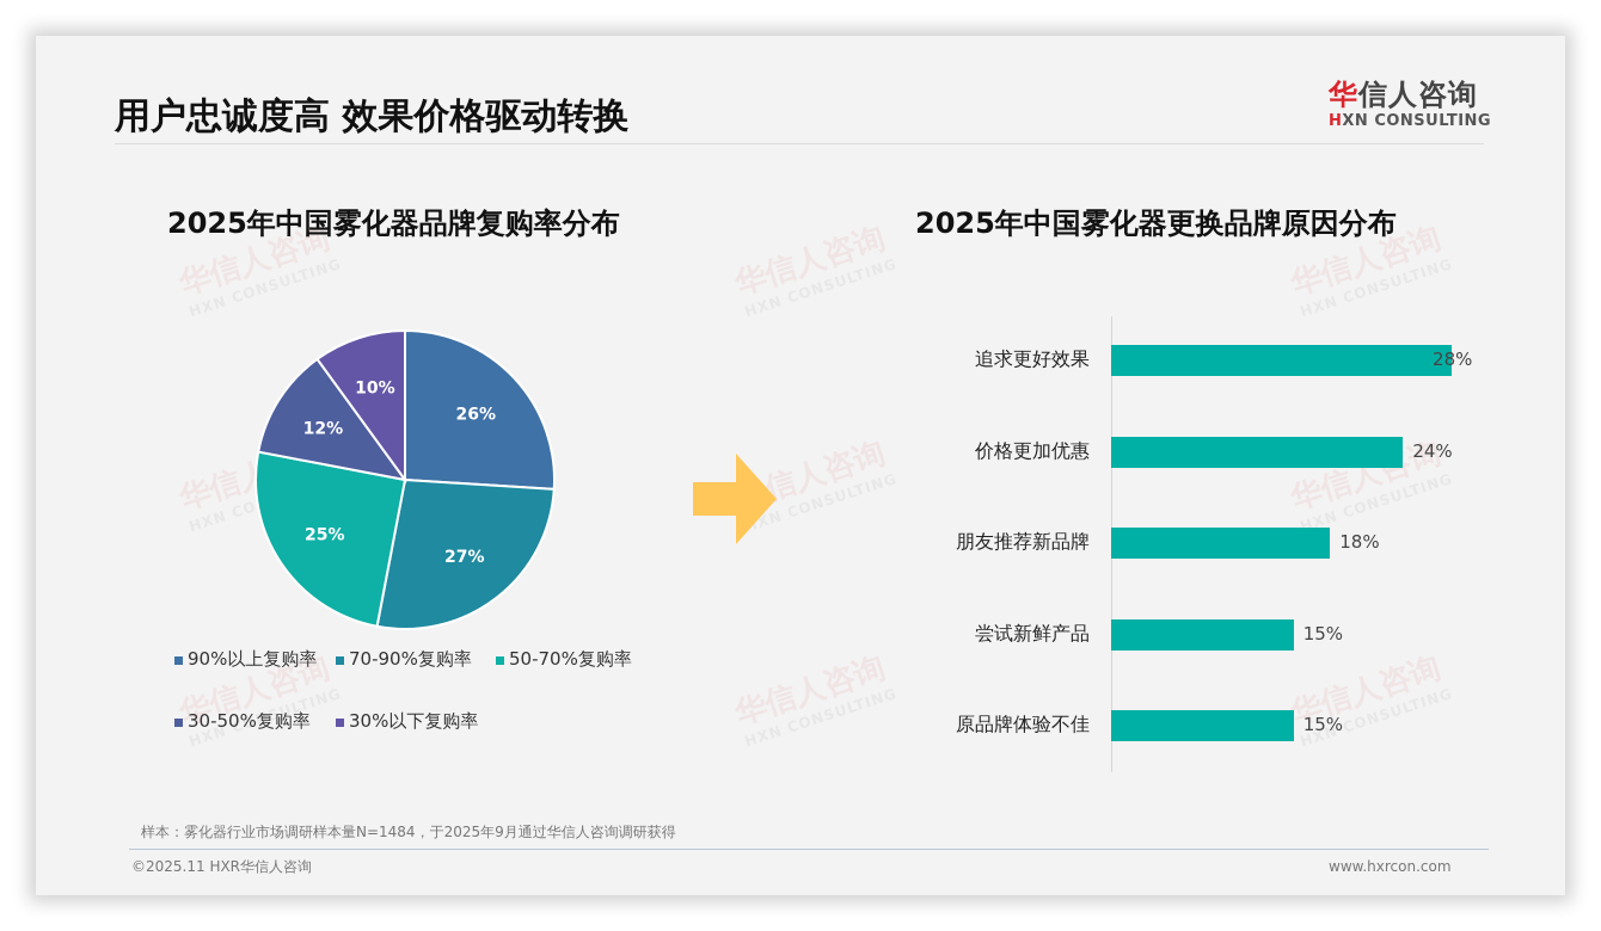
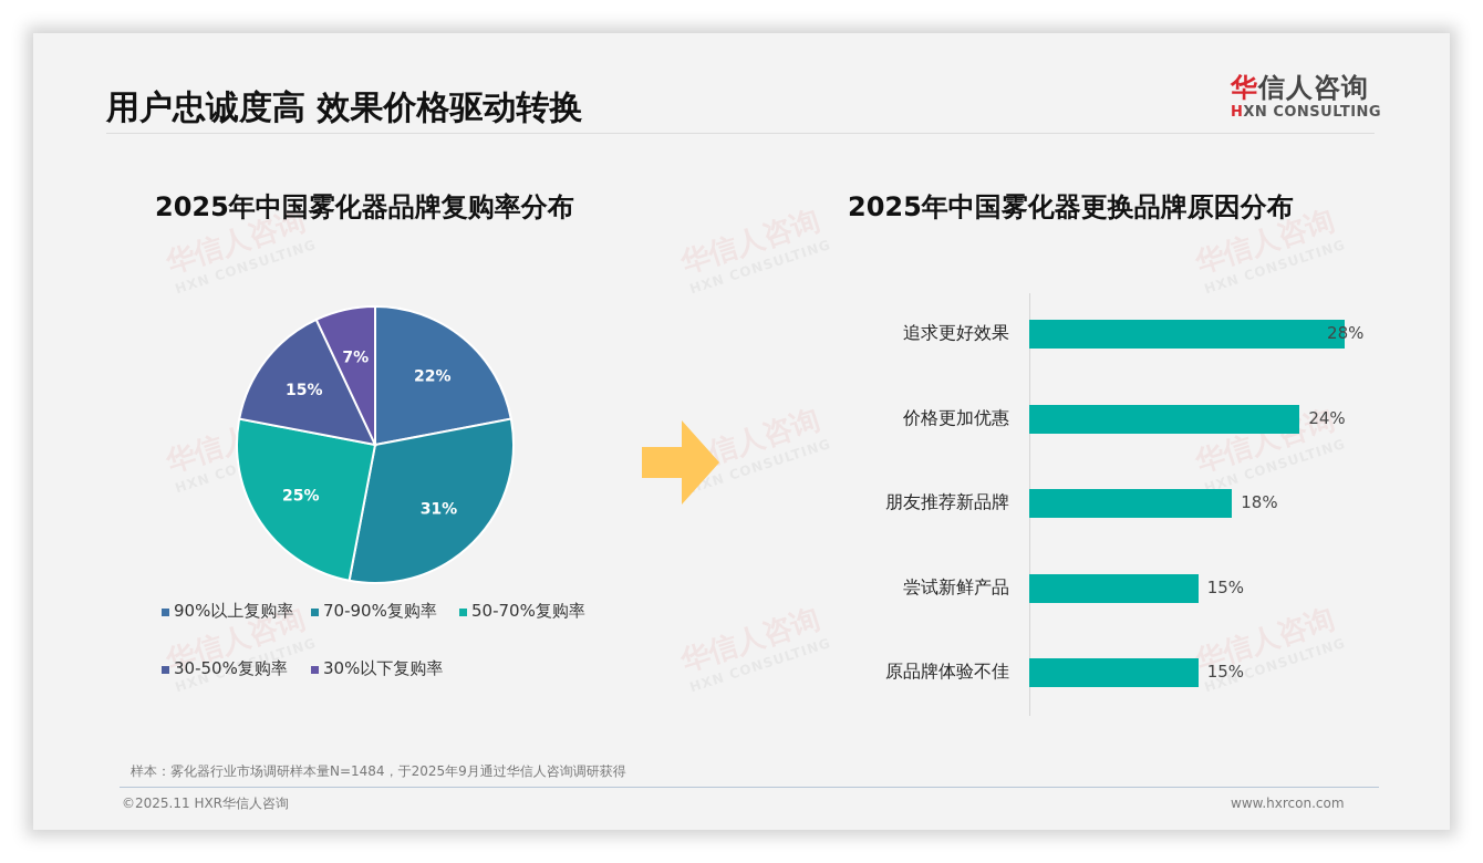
2025年中国雾化器品牌复购率分布/90%以上复购率: 26% -> 22%
2025年中国雾化器品牌复购率分布/70-90%复购率: 27% -> 31%
2025年中国雾化器品牌复购率分布/30-50%复购率: 12% -> 15%
2025年中国雾化器品牌复购率分布/30%以下复购率: 10% -> 7%
